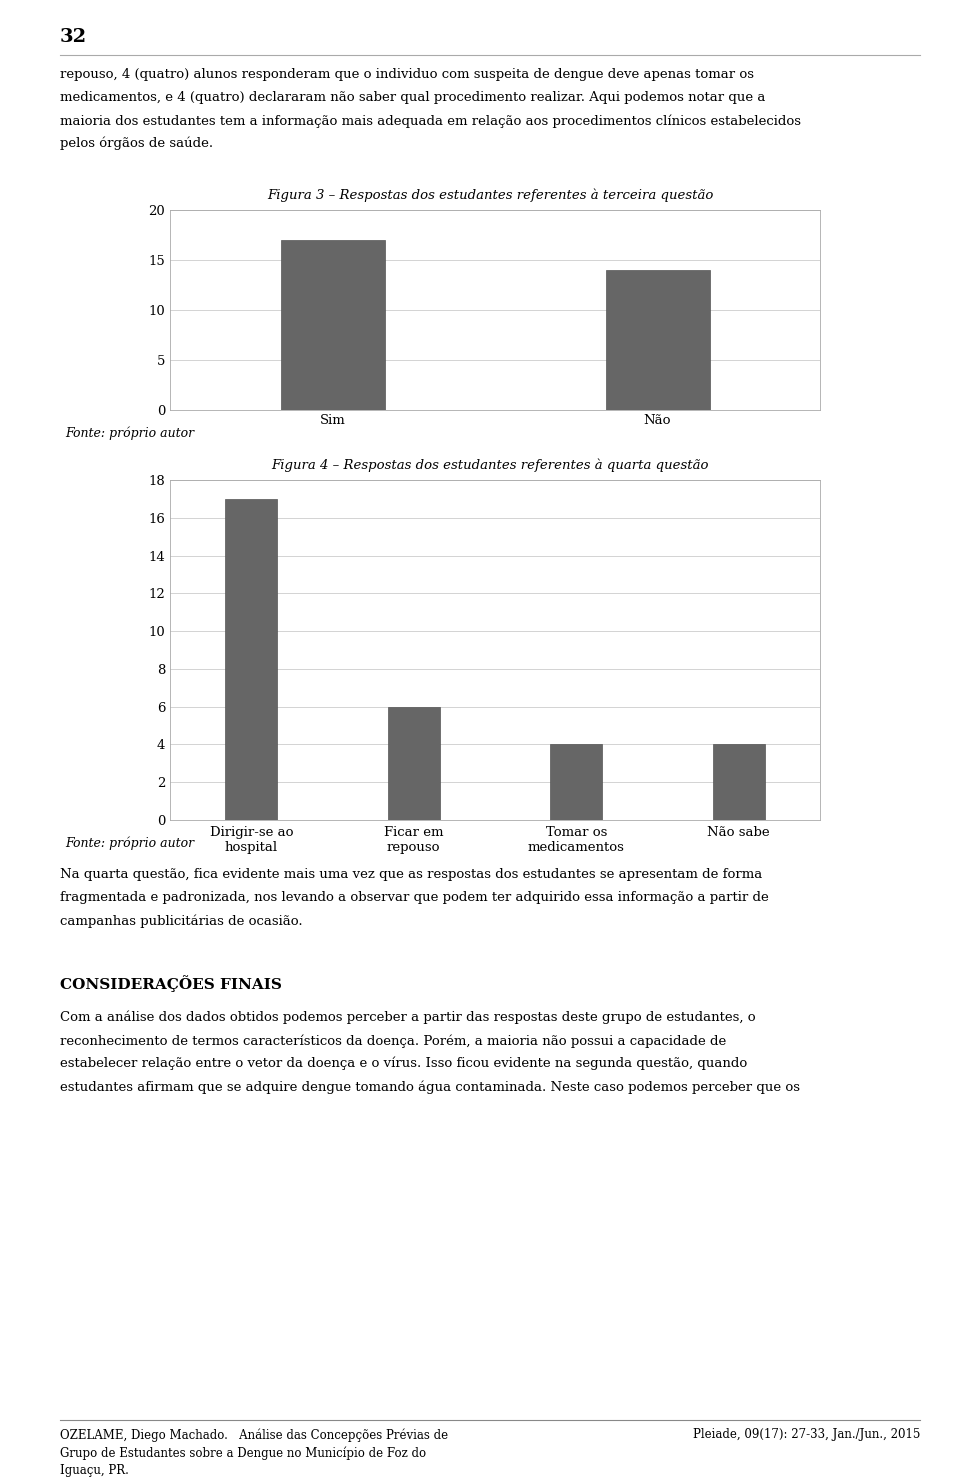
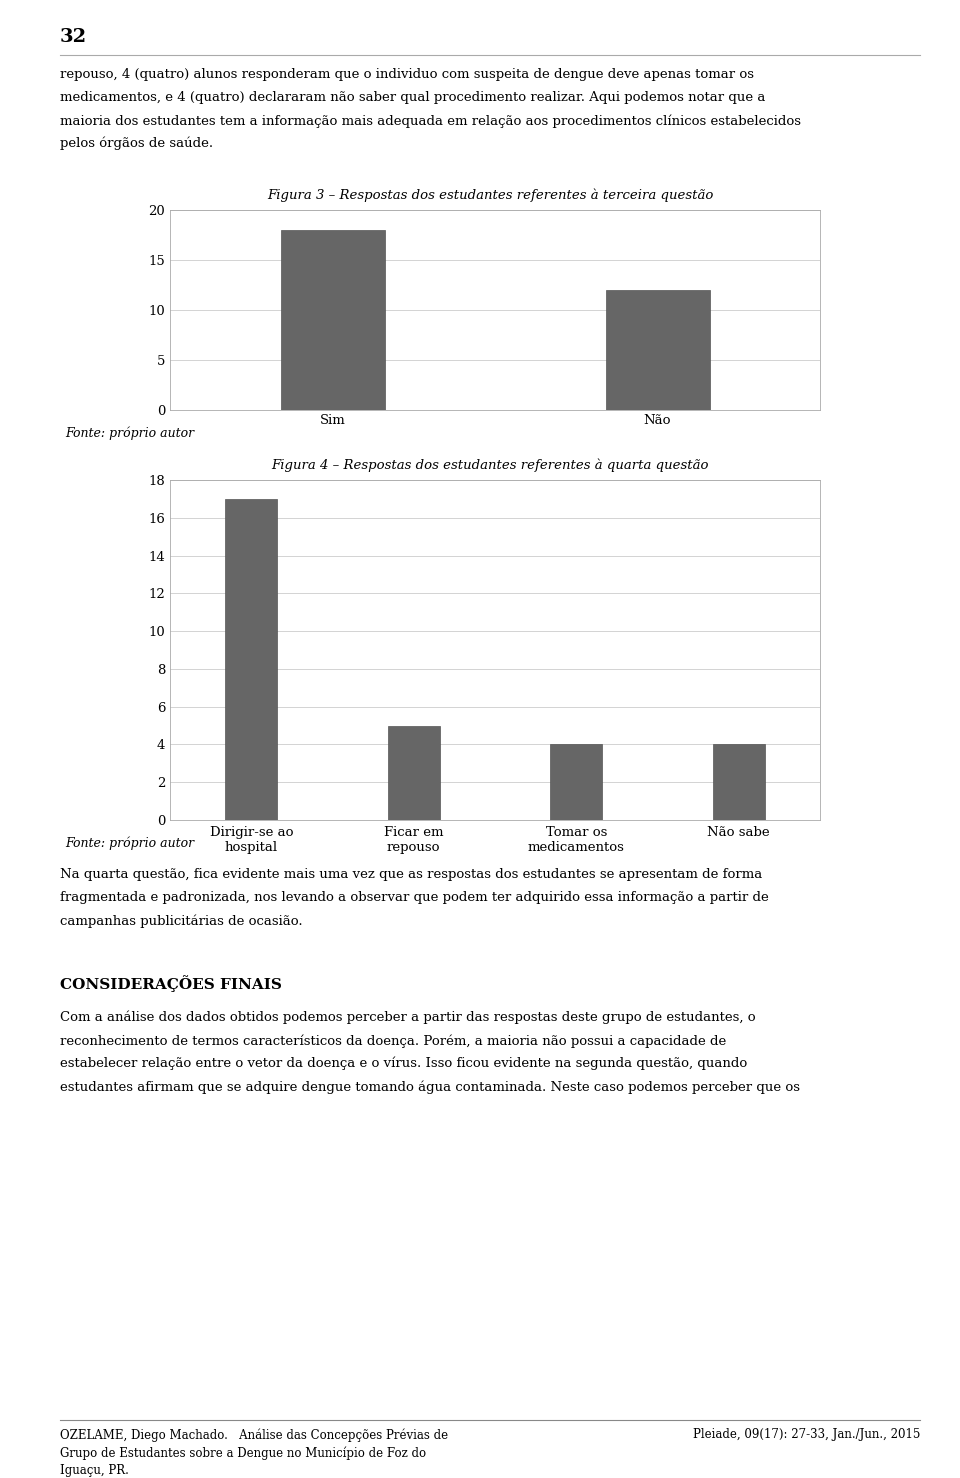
Sim: 17 -> 18
Não: 14 -> 12
Ficar em repouso: 6 -> 5
